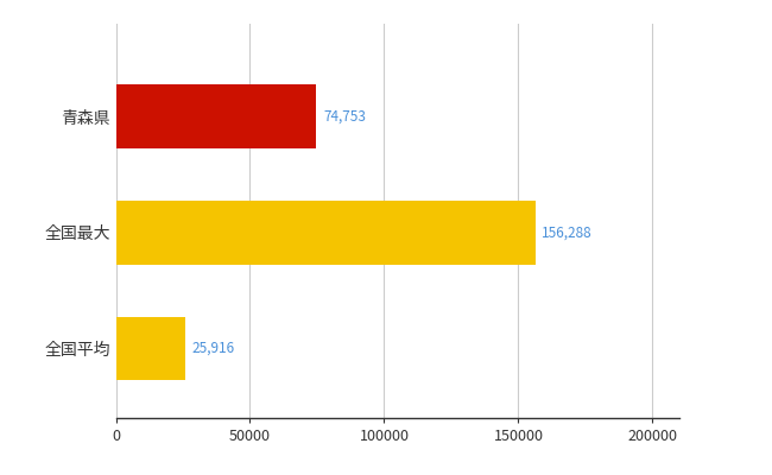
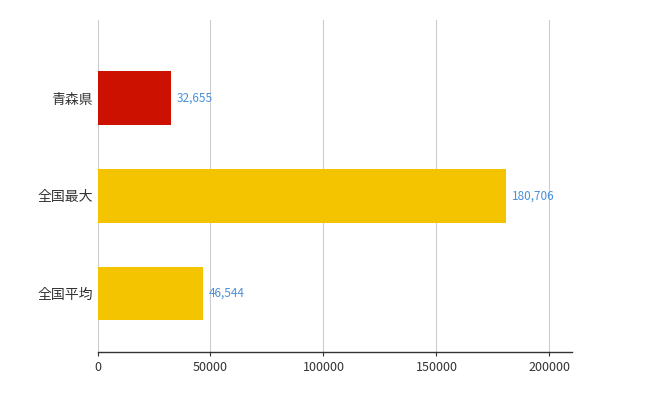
青森県: 74,753 -> 32,655
全国最大: 156,288 -> 180,706
全国平均: 25,916 -> 46,544
